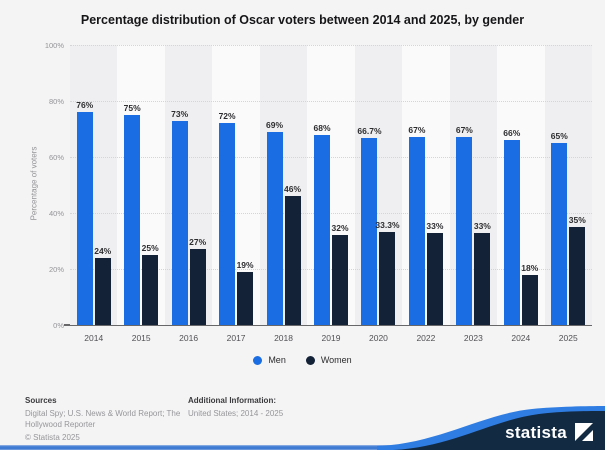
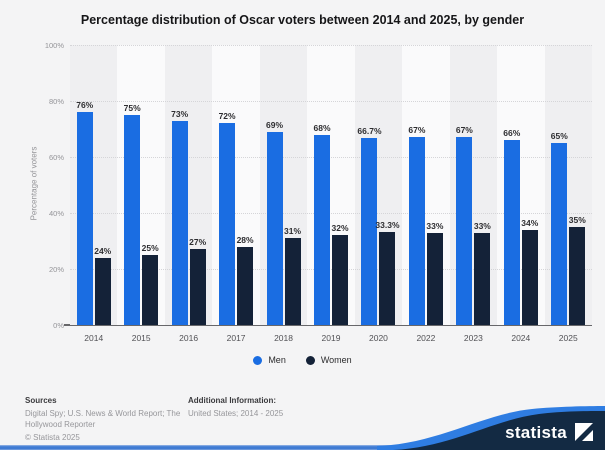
Women/2017: 19% -> 28%
Women/2018: 46% -> 31%
Women/2024: 18% -> 34%
